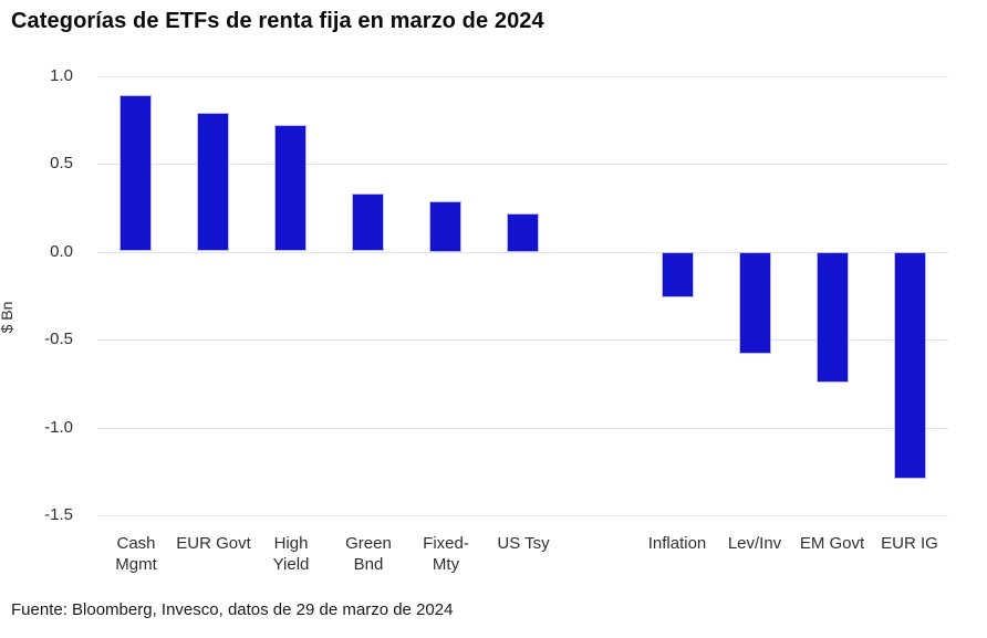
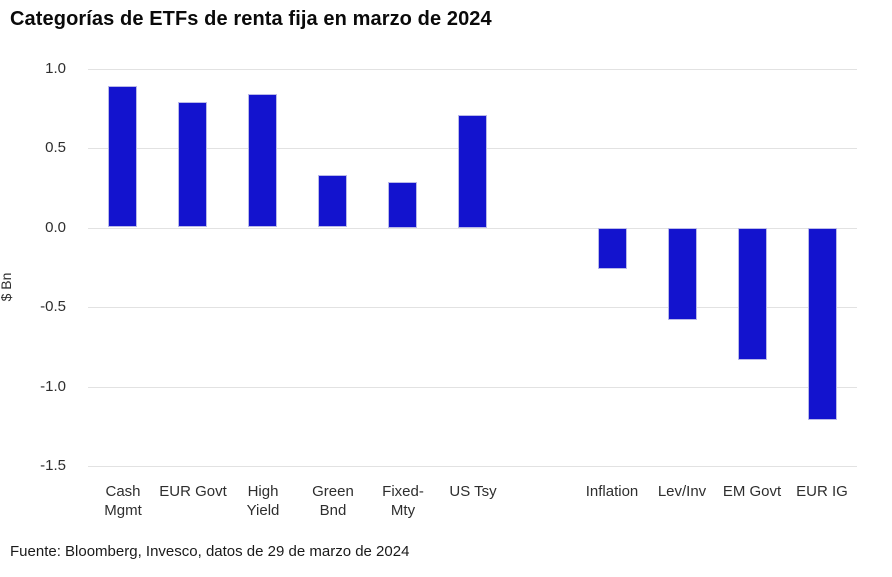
High Yield: 0.72 -> 0.84
US Tsy: 0.22 -> 0.71
EM Govt: -0.74 -> -0.83
EUR IG: -1.29 -> -1.21
